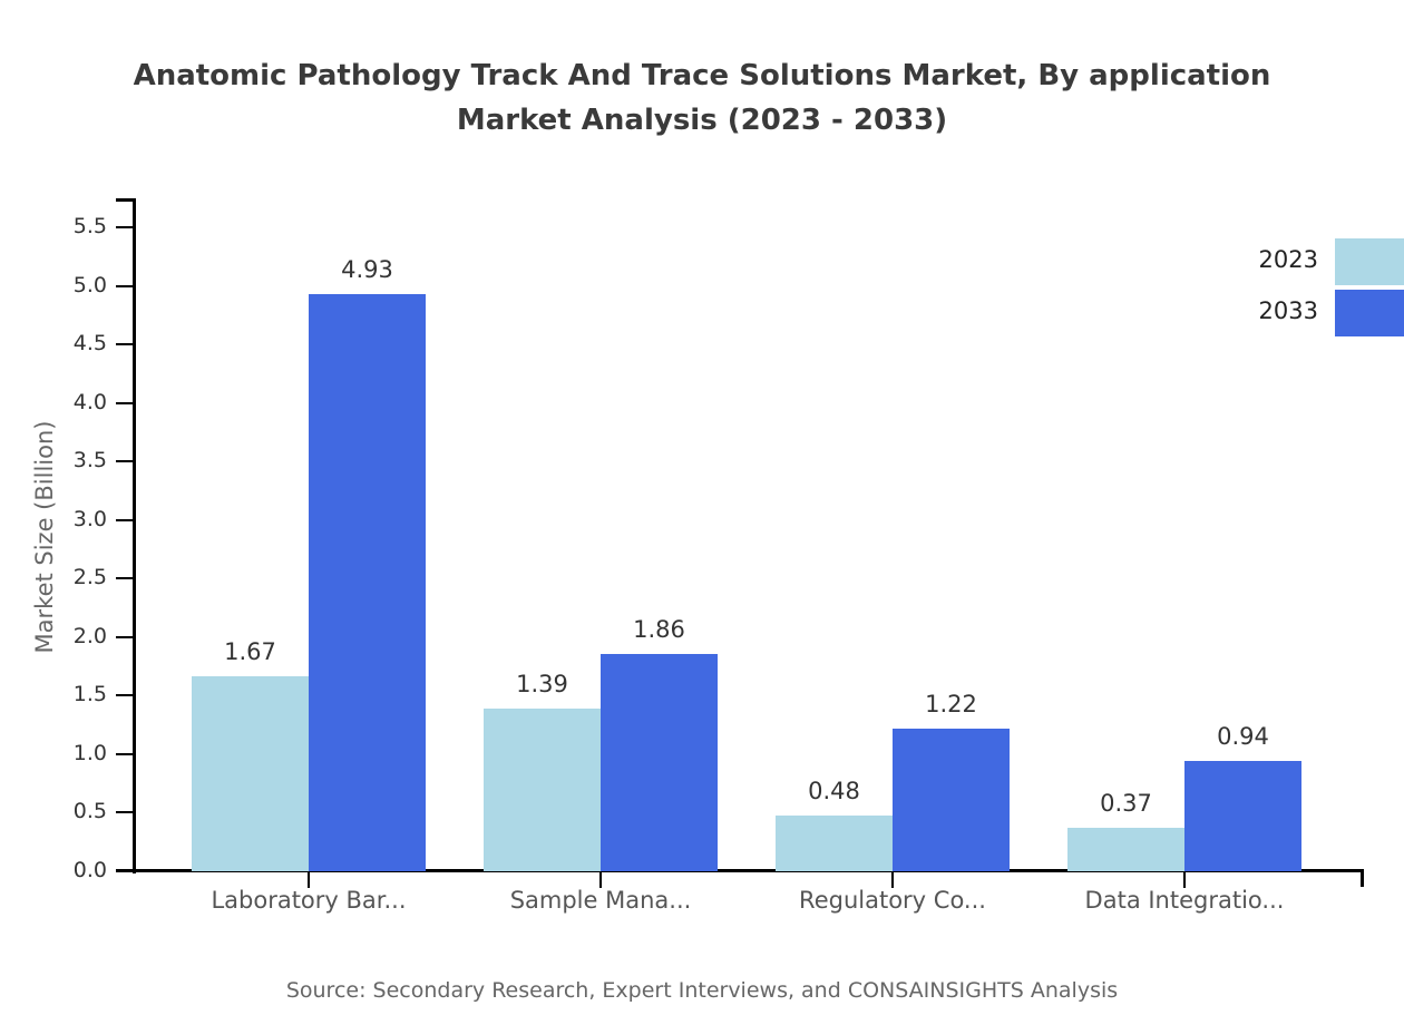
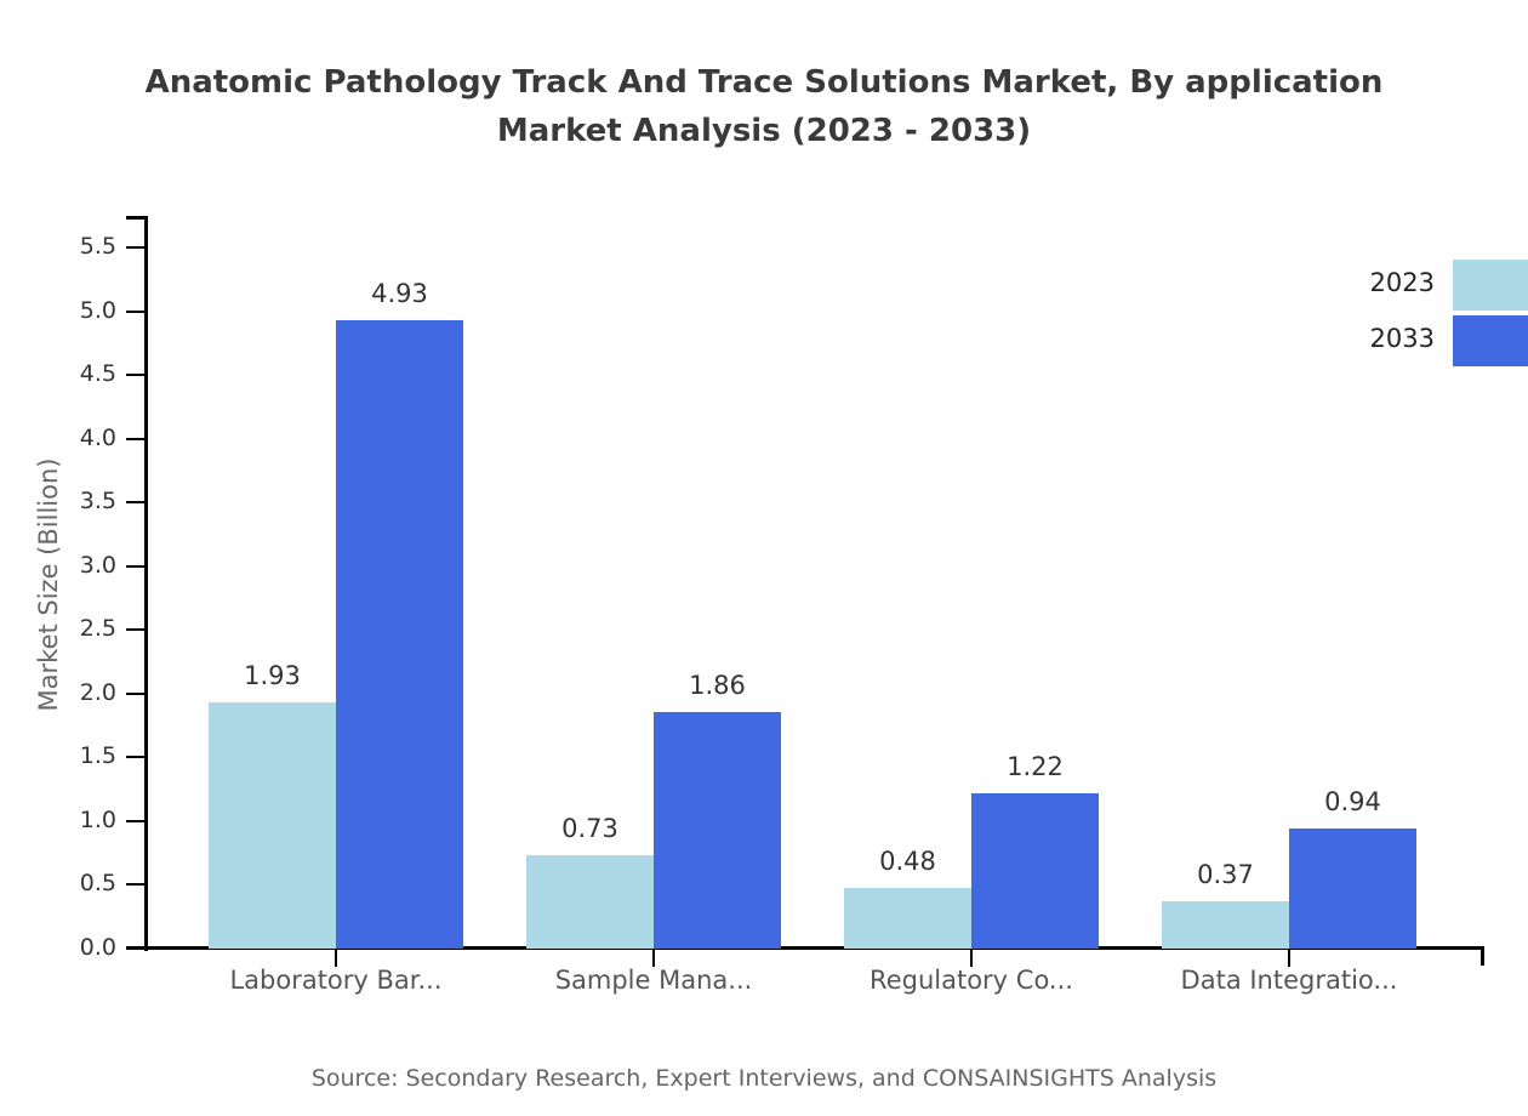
2023/Laboratory Bar...: 1.67 -> 1.93
2023/Sample Mana...: 1.39 -> 0.73
